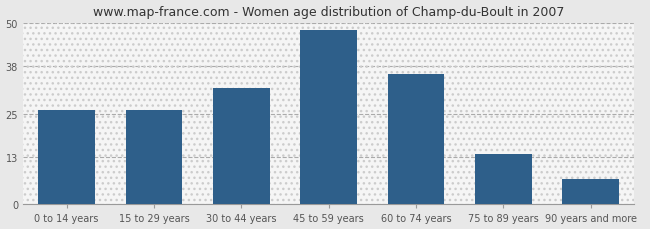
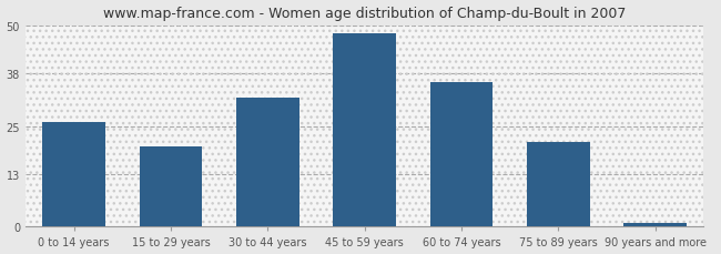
15 to 29 years: 26 -> 20
75 to 89 years: 14 -> 21
90 years and more: 7 -> 1
